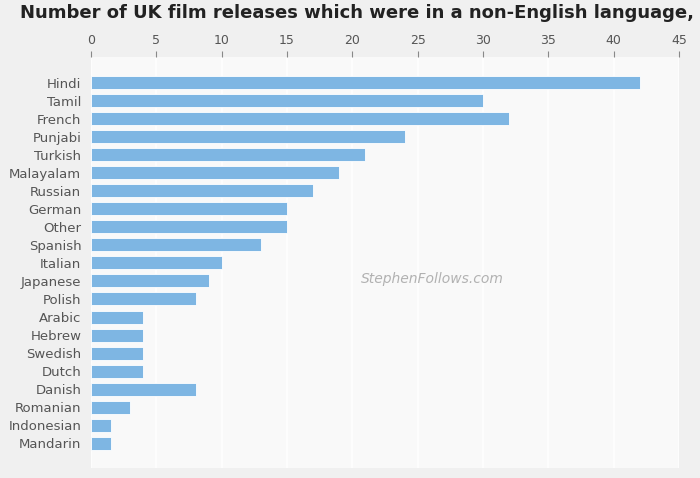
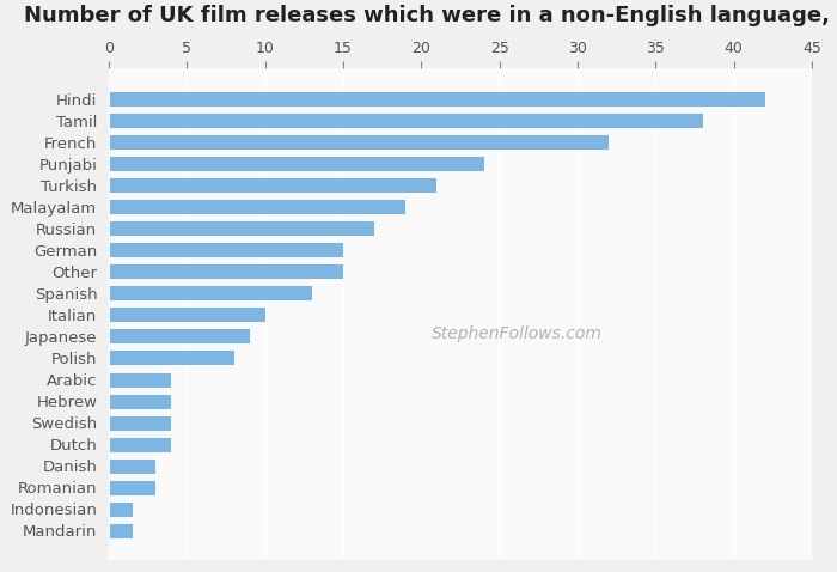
Tamil: 30.0 -> 38.0
Danish: 8.0 -> 3.0
